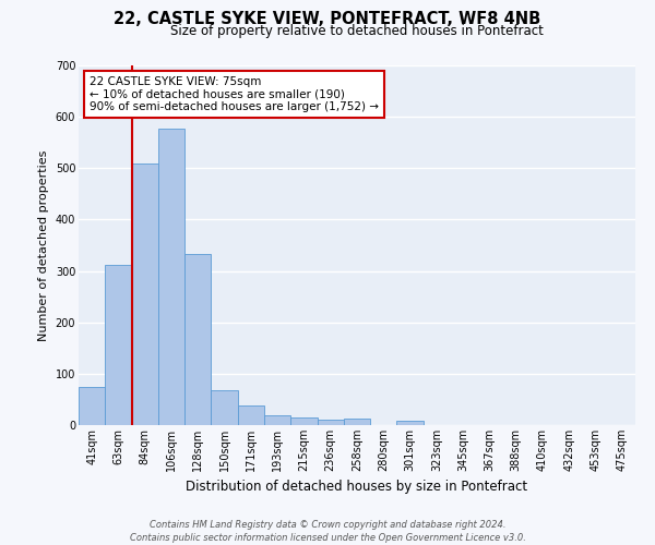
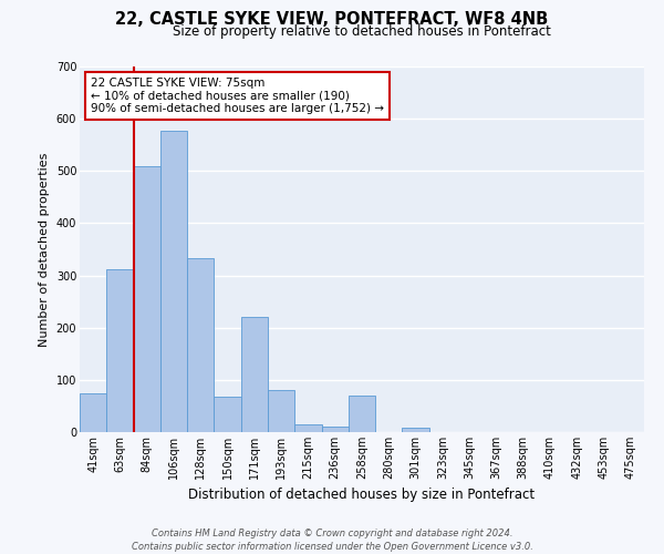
171sqm: 38 -> 220
193sqm: 20 -> 80
258sqm: 12 -> 70
